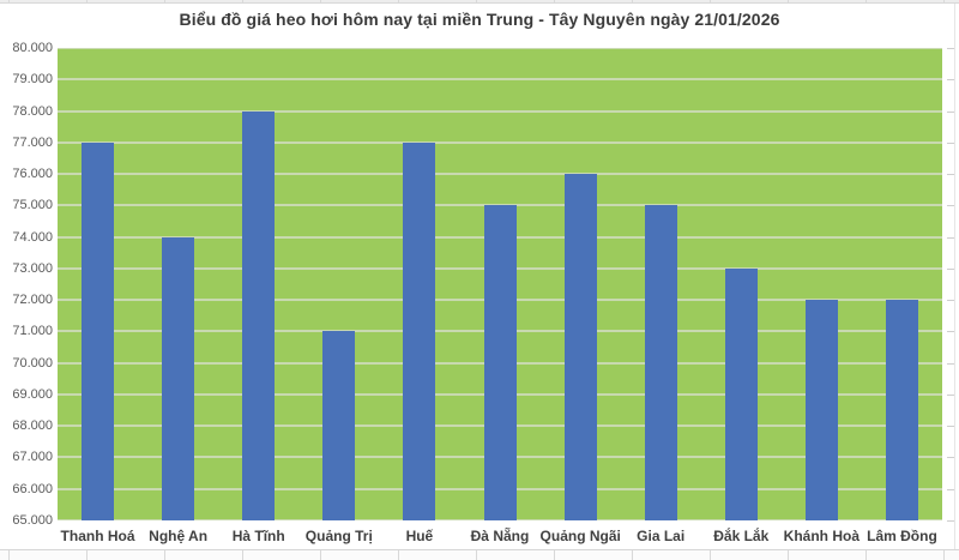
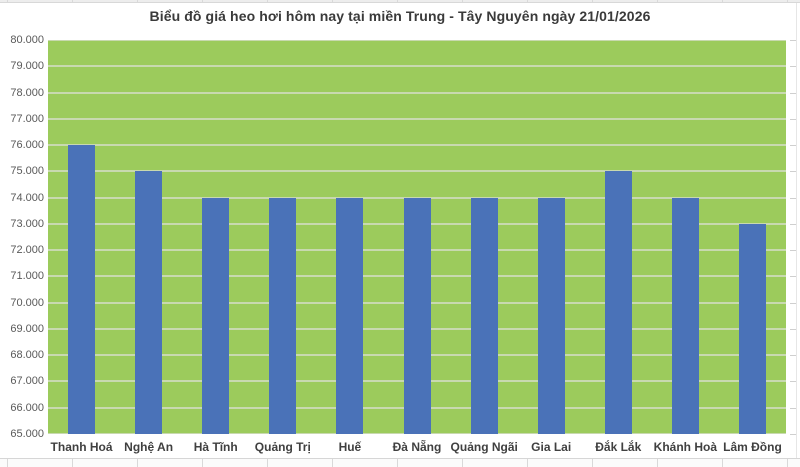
Thanh Hoá: 77000 -> 76000
Nghệ An: 74000 -> 75000
Hà Tĩnh: 78000 -> 74000
Quảng Trị: 71000 -> 74000
Huế: 77000 -> 74000
Đà Nẵng: 75000 -> 74000
Quảng Ngãi: 76000 -> 74000
Gia Lai: 75000 -> 74000
Đắk Lắk: 73000 -> 75000
Khánh Hoà: 72000 -> 74000
Lâm Đồng: 72000 -> 73000
